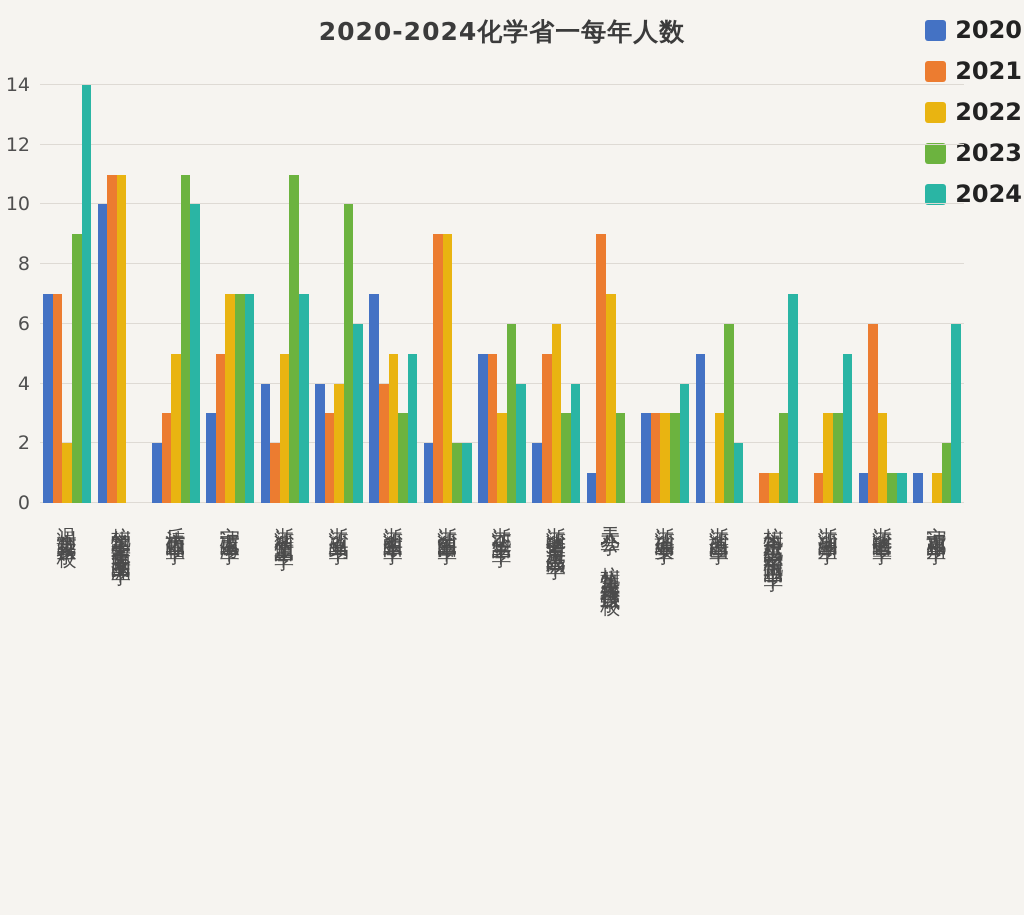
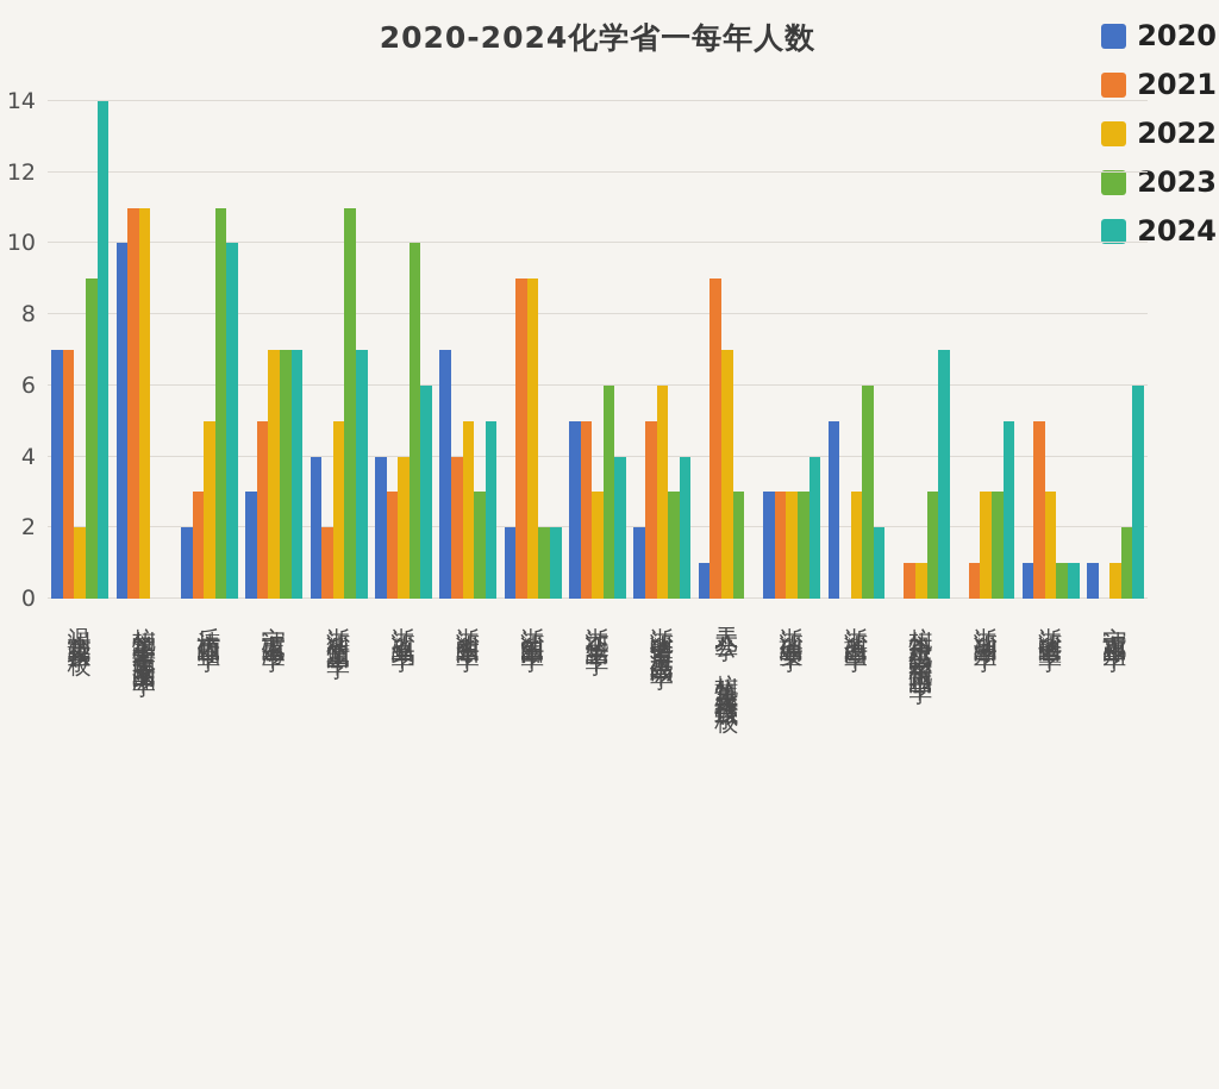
2021/浙江省诸暨中学: 6 -> 5
